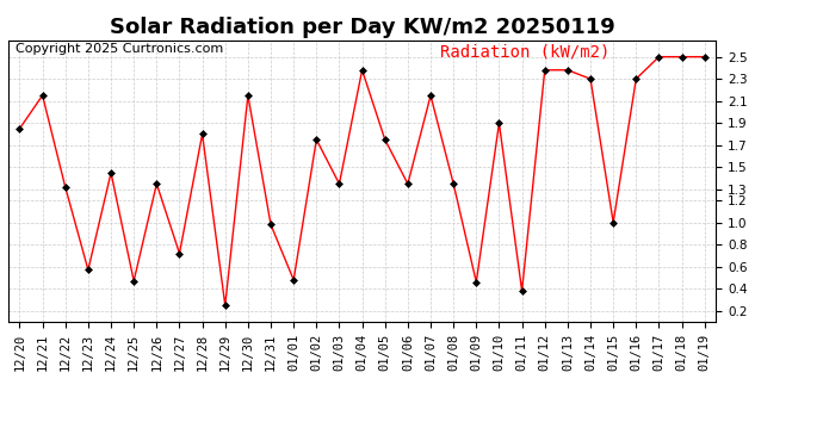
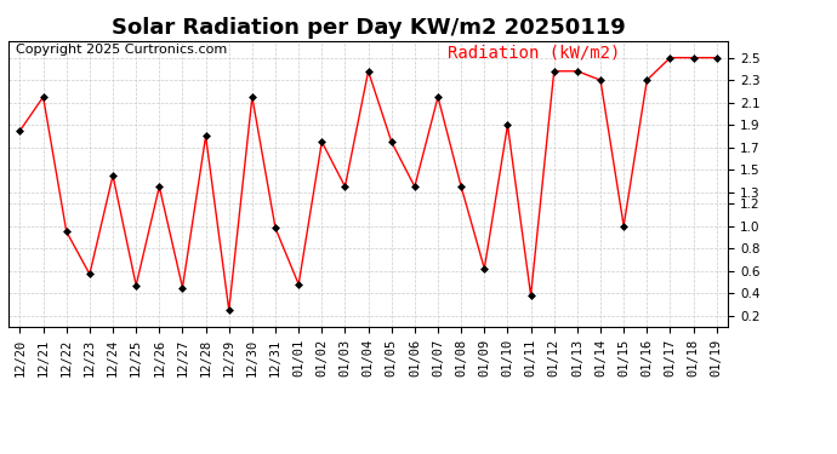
12/22: 1.32 -> 0.95
12/27: 0.72 -> 0.45
01/09: 0.46 -> 0.62
